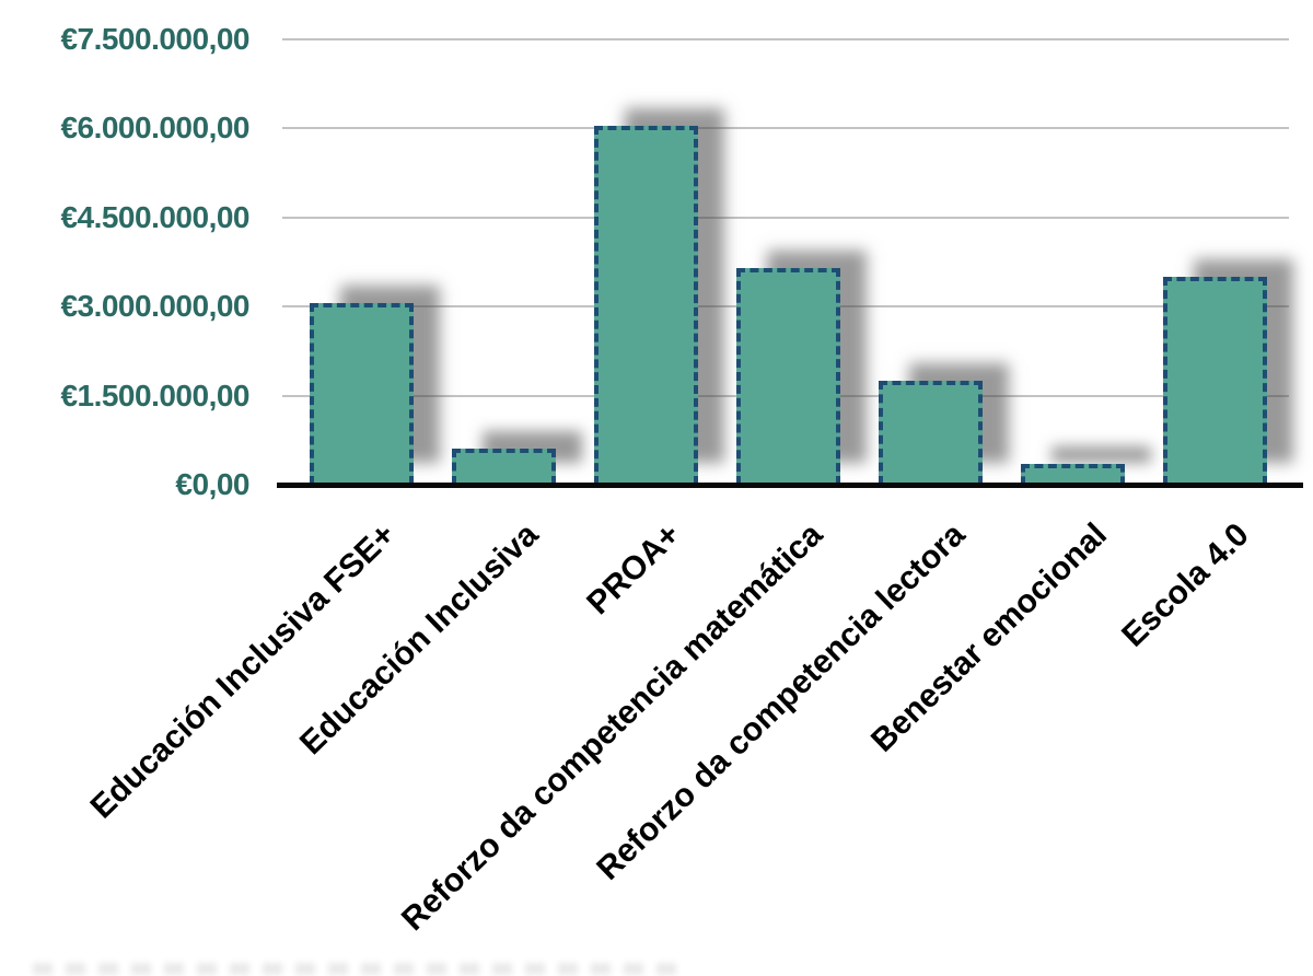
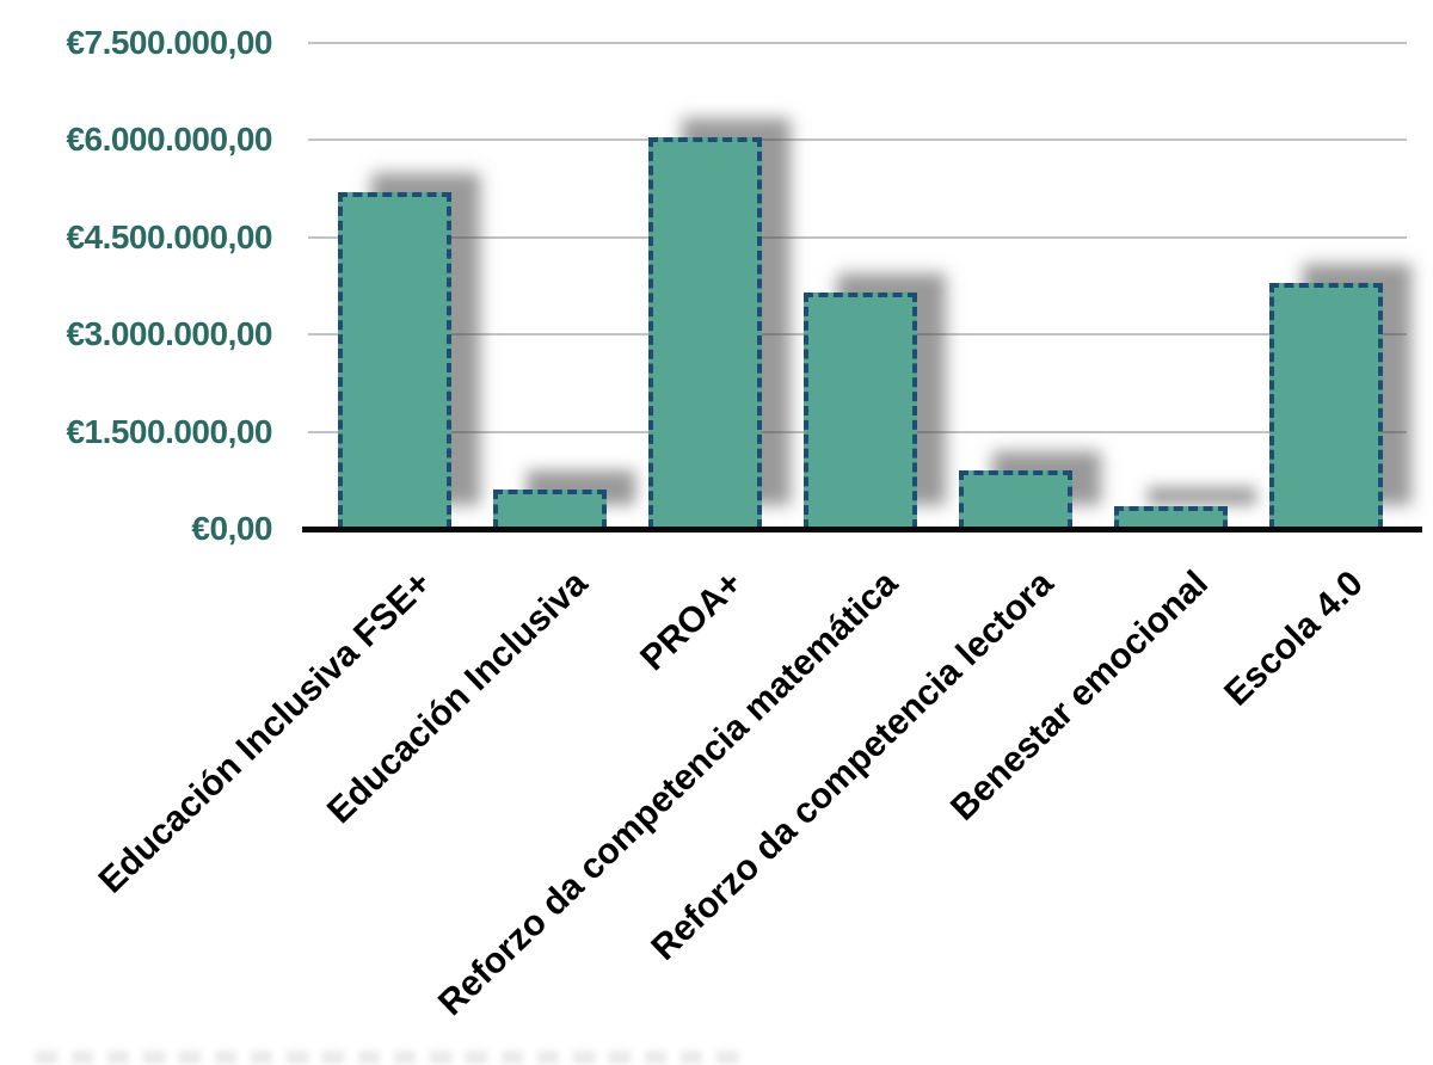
Educación Inclusiva FSE+: €3000000 -> €5200000
Reforzo da competencia lectora: €1800000 -> €900000
Escola 4.0: €3500000 -> €3800000
